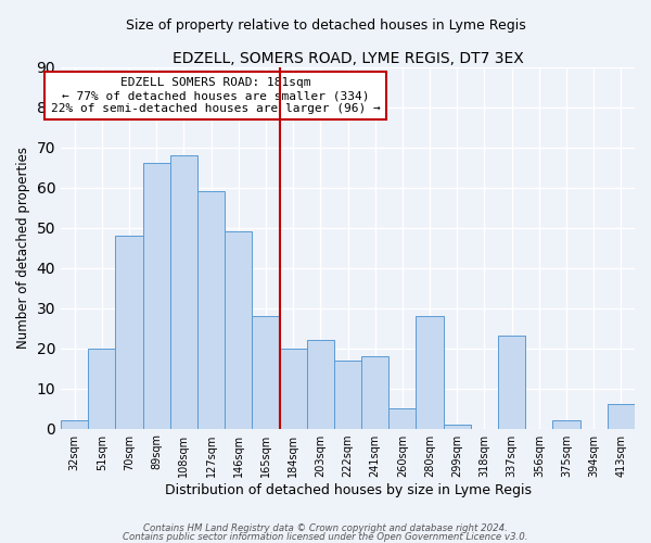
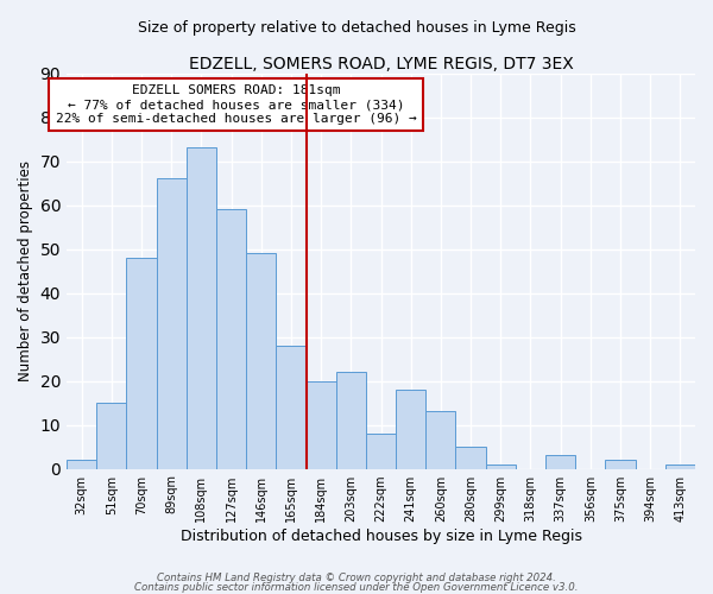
51sqm: 20 -> 15
108sqm: 68 -> 73
222sqm: 17 -> 8
260sqm: 5 -> 13
280sqm: 28 -> 5
337sqm: 23 -> 3
413sqm: 6 -> 1
